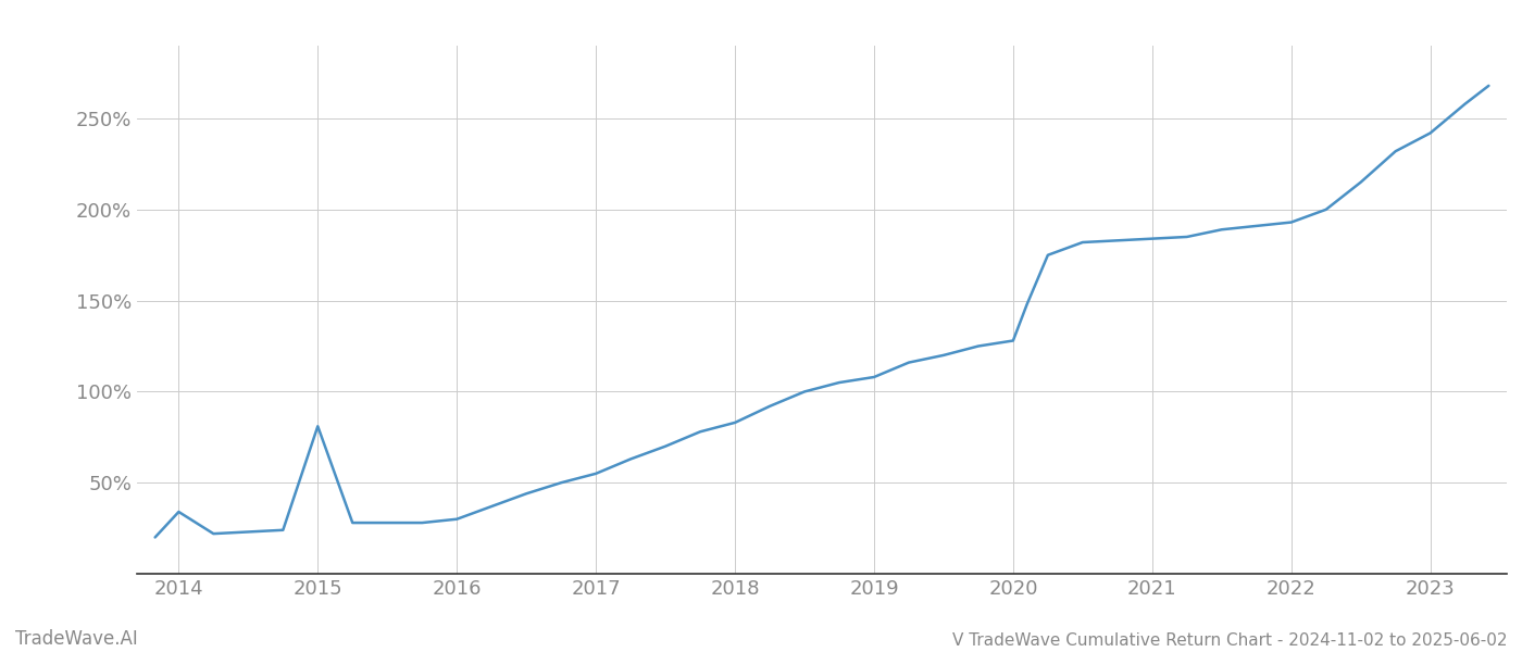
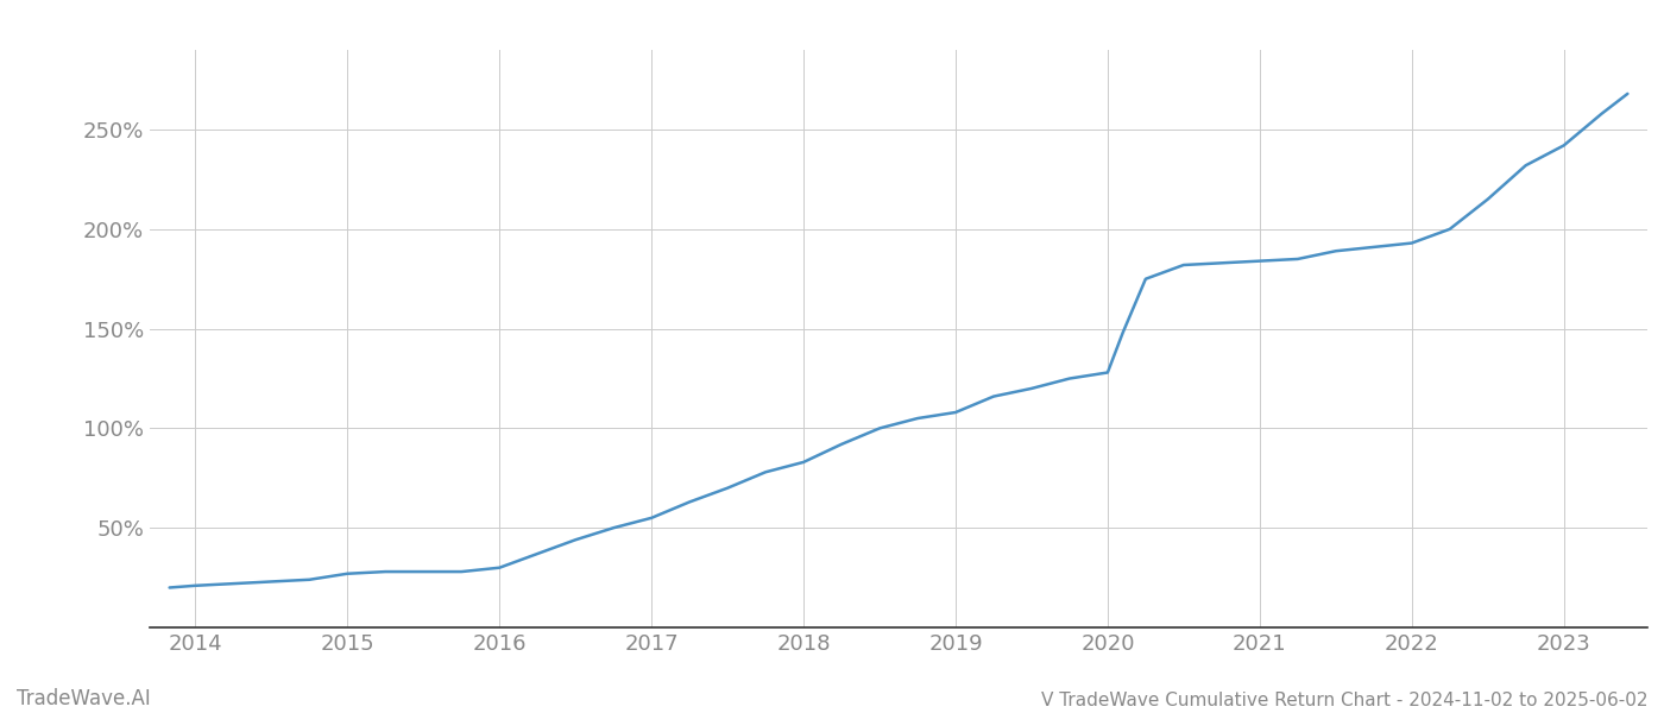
2014: 34% -> 21%
2015: 81% -> 27%
